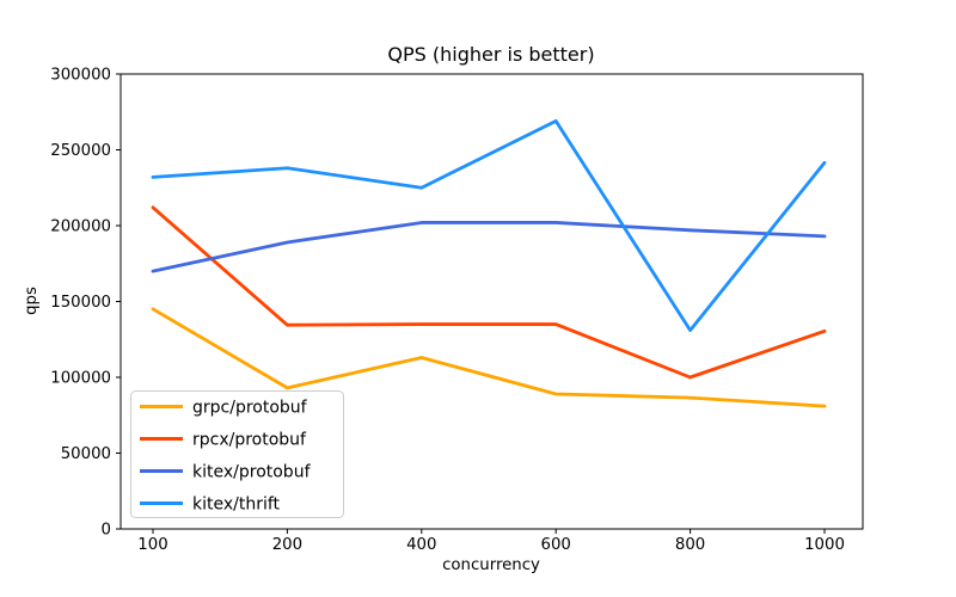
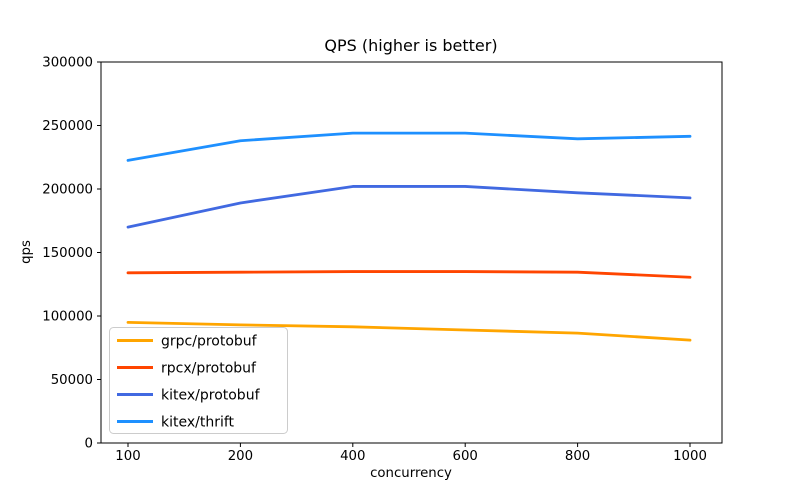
grpc/protobuf/100: 145000 -> 95000
rpcx/protobuf/100: 212000 -> 134000
kitex/thrift/100: 232000 -> 222000
grpc/protobuf/400: 113000 -> 92000
kitex/thrift/400: 225000 -> 244000
kitex/thrift/600: 269000 -> 244000
rpcx/protobuf/800: 100000 -> 134000
kitex/thrift/800: 131000 -> 240000
